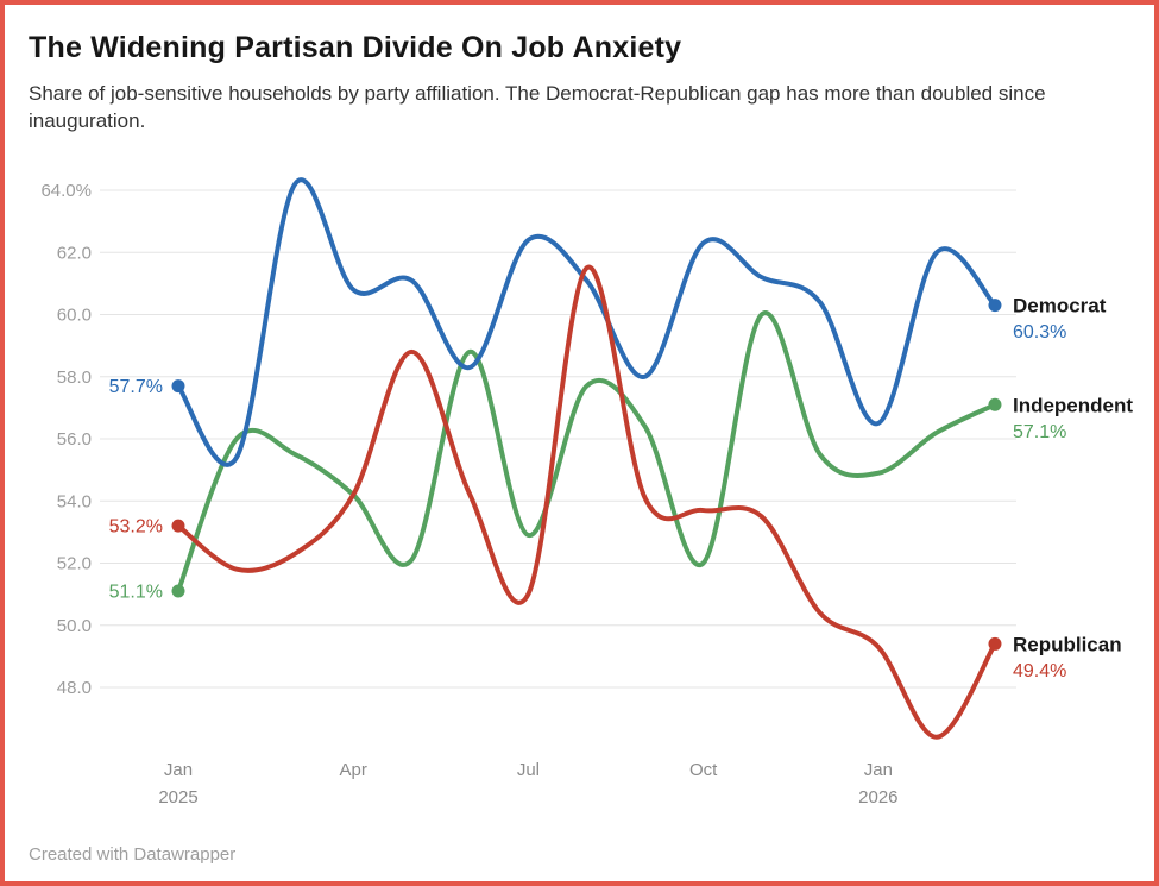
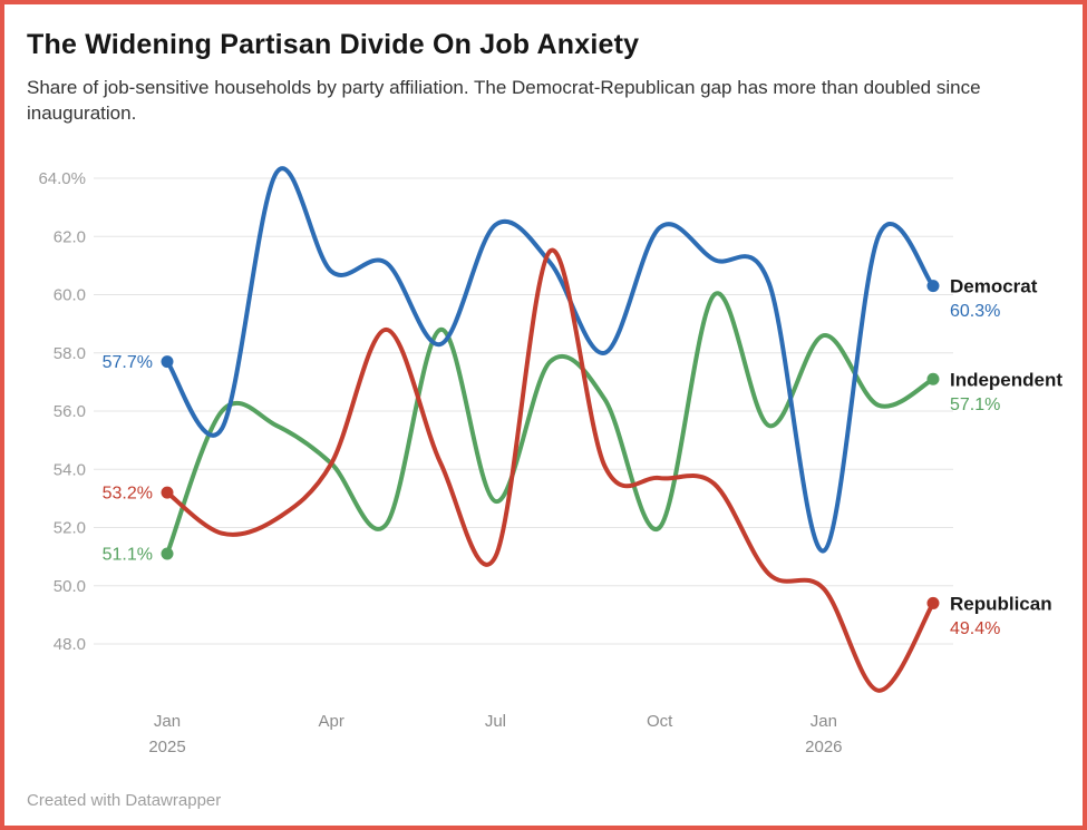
Democrat/Jan 2026: 56.5% -> 51.2%
Independent/Jan 2026: 54.9% -> 58.6%
Republican/Jan 2026: 49.3% -> 49.9%
